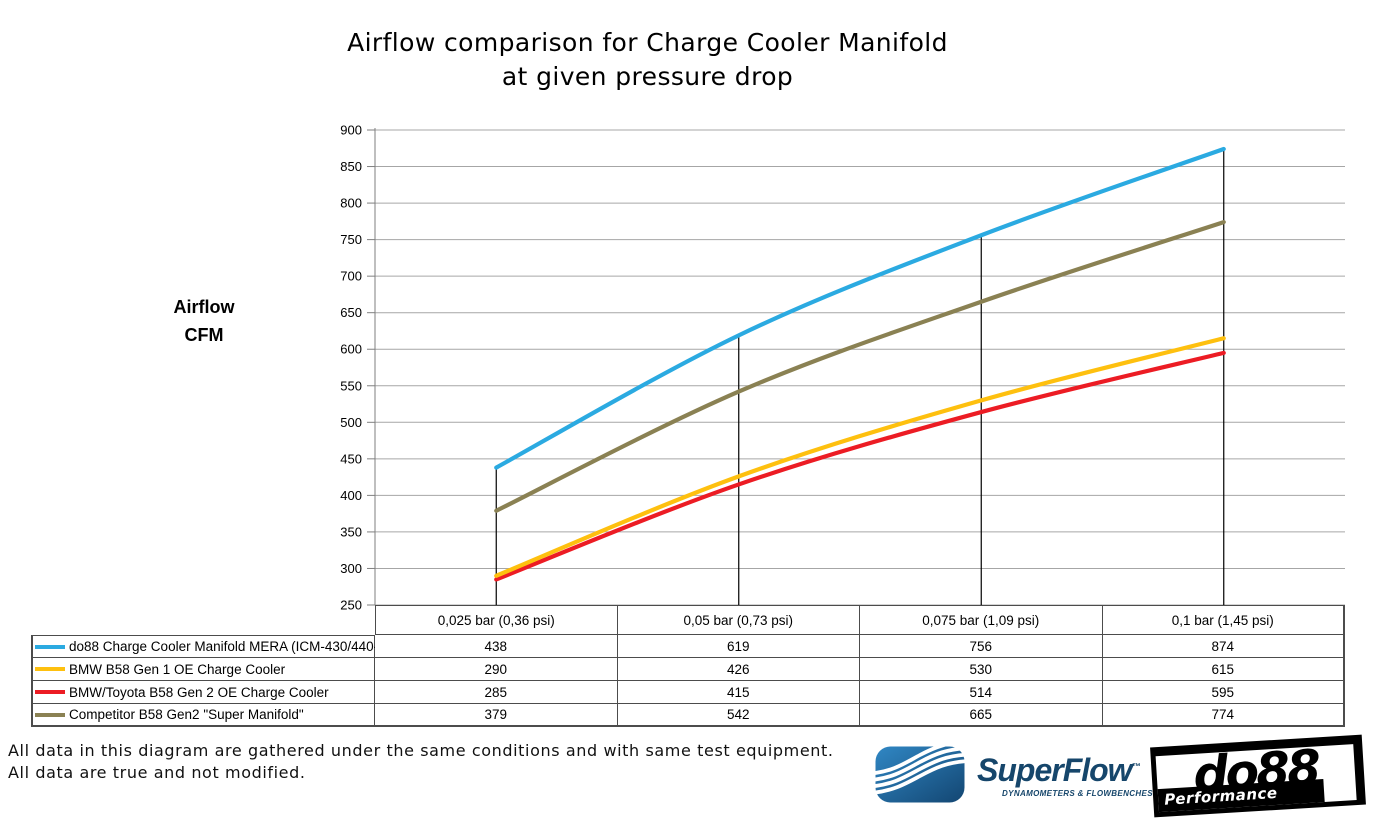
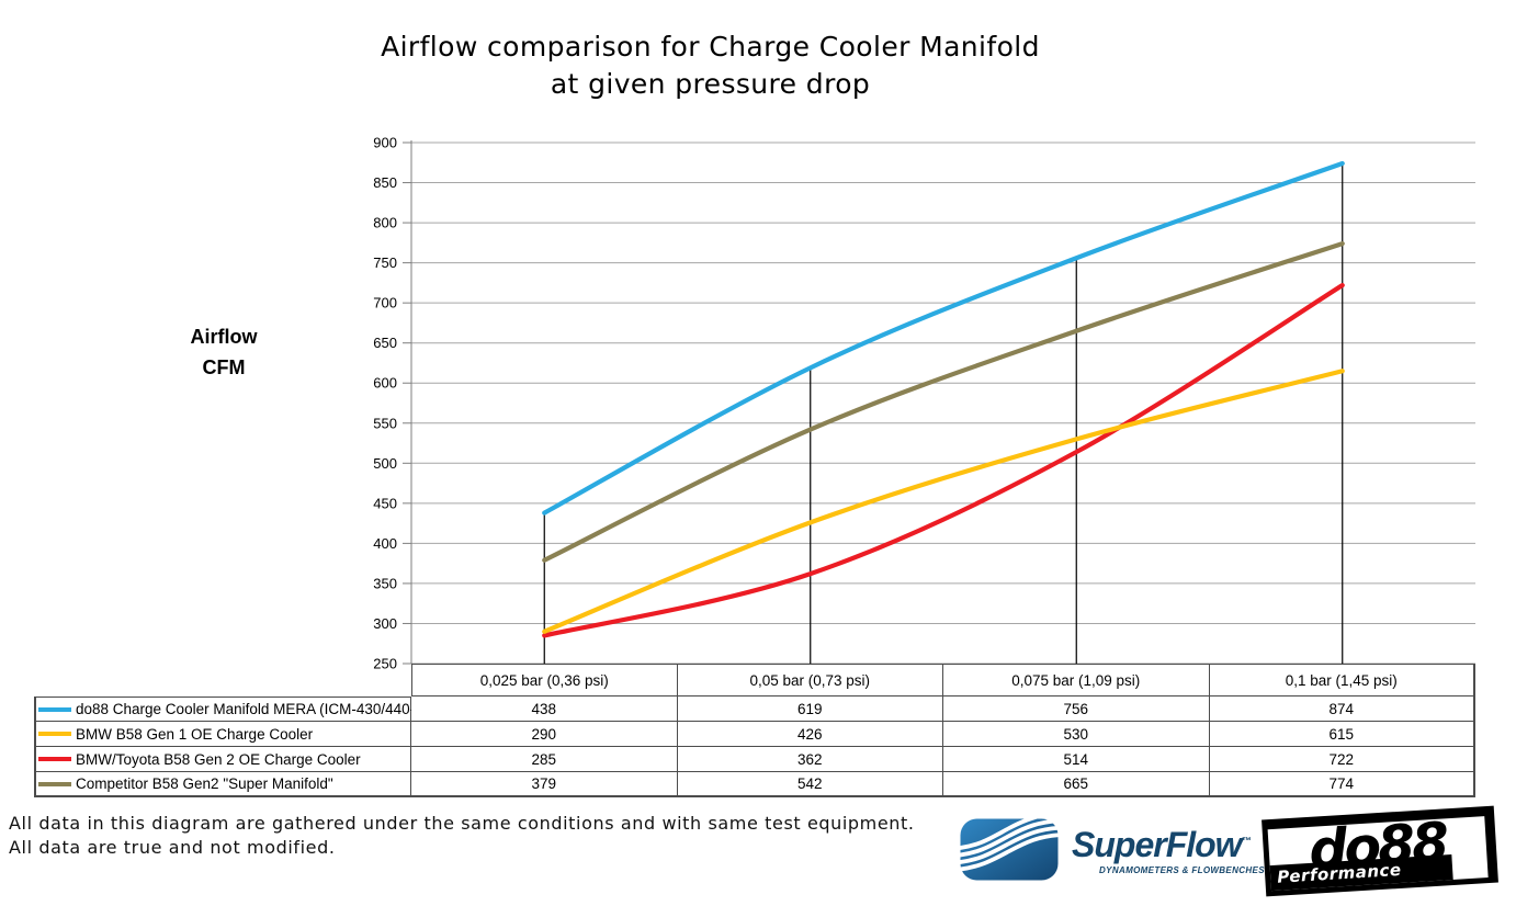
BMW/Toyota B58 Gen 2 OE Charge Cooler/0,05 bar (0,73 psi): 415 -> 362
BMW/Toyota B58 Gen 2 OE Charge Cooler/0,1 bar (1,45 psi): 595 -> 722
